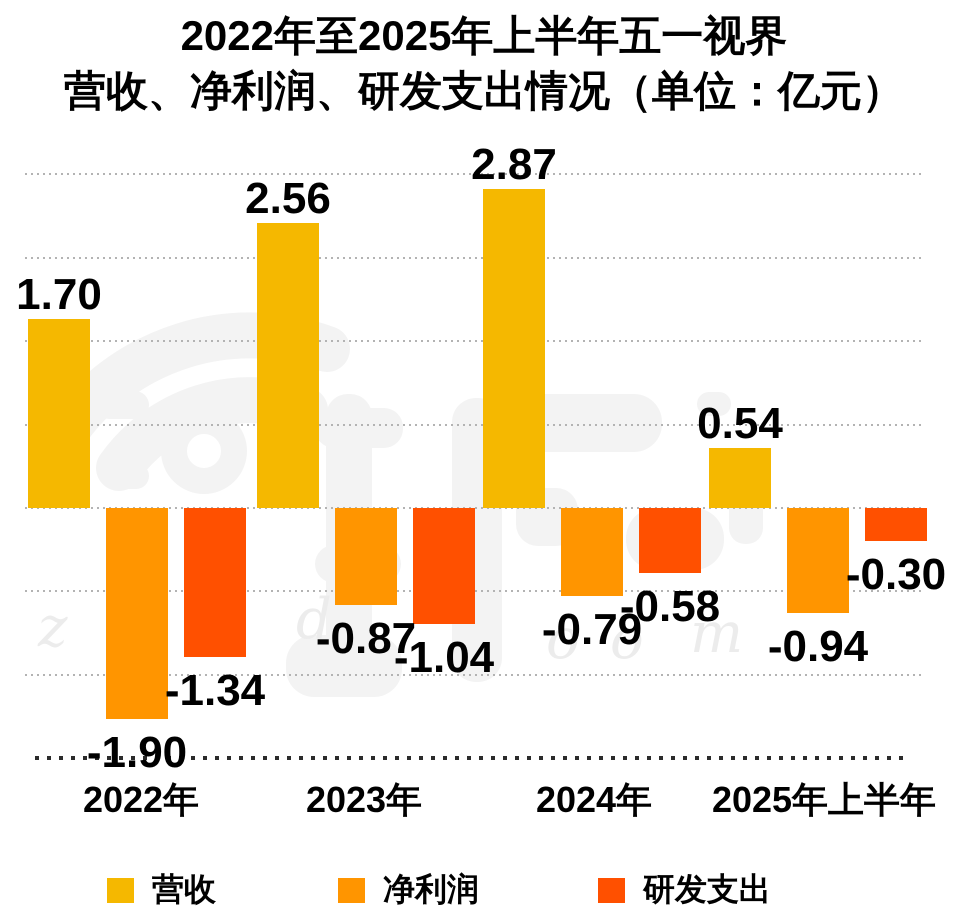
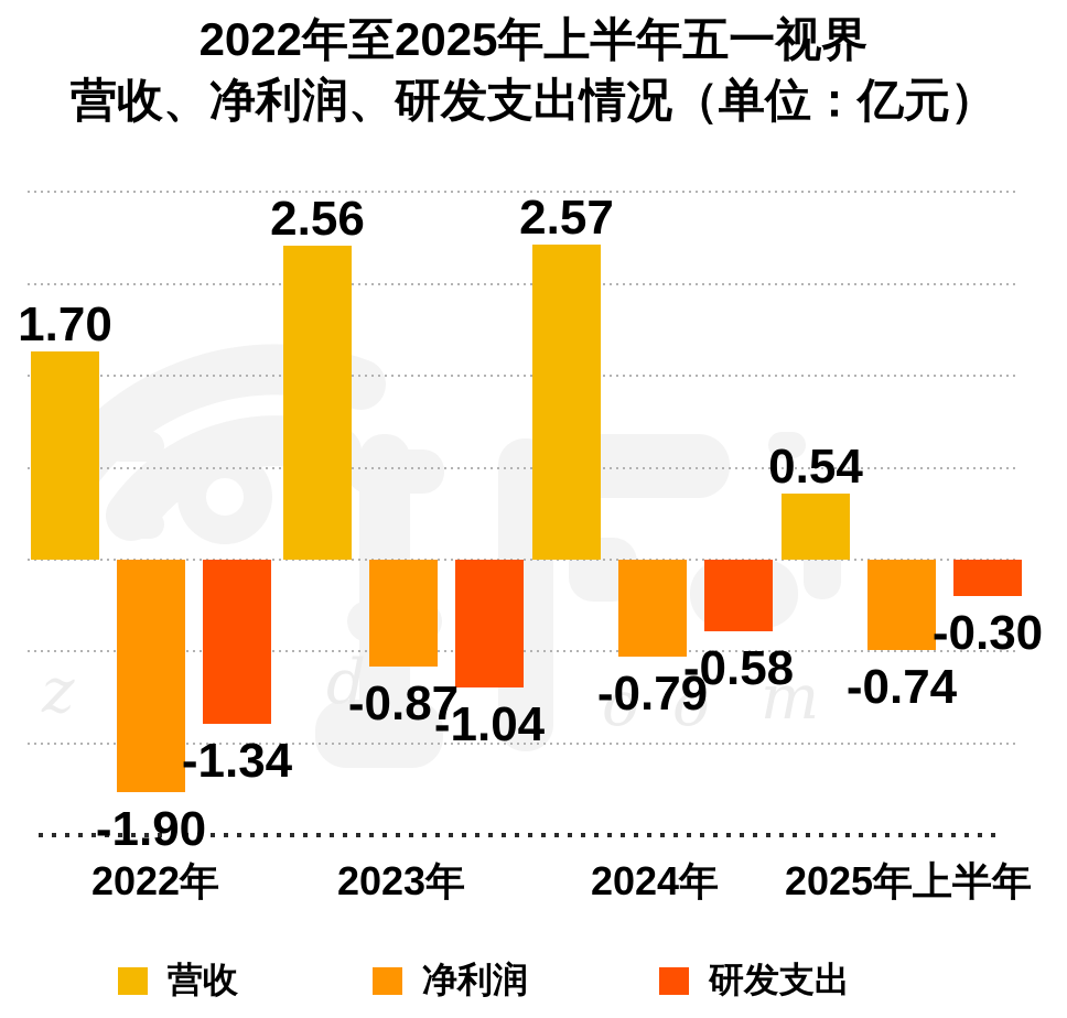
营收/2024年: 2.87 -> 2.57
净利润/2025年上半年: -0.94 -> -0.74
